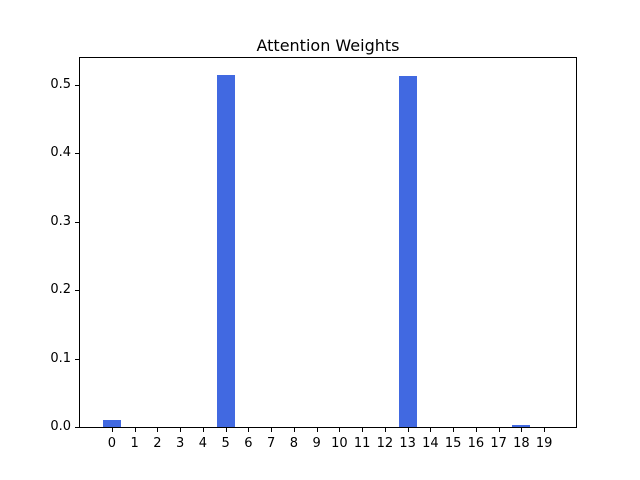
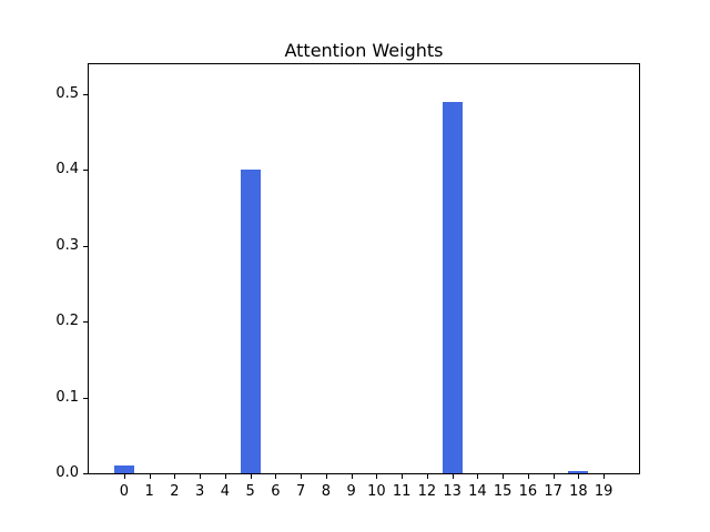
5: 0.51 -> 0.40
13: 0.51 -> 0.49
